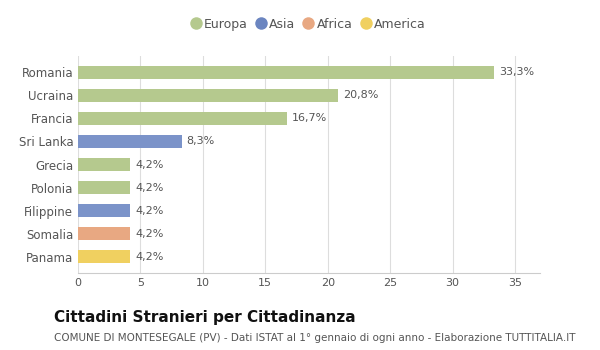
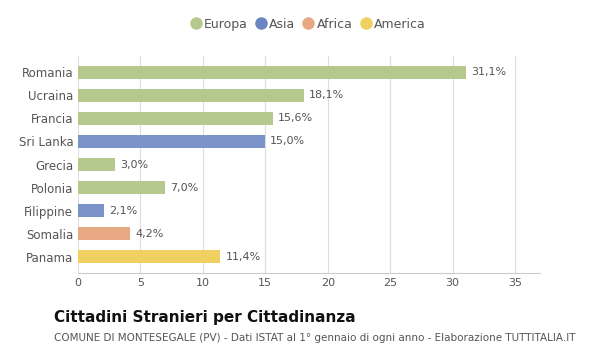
Romania: 33,3% -> 31,1%
Ucraina: 20,8% -> 18,1%
Francia: 16,7% -> 15,6%
Sri Lanka: 8,3% -> 15,0%
Grecia: 4,2% -> 3,0%
Polonia: 4,2% -> 7,0%
Filippine: 4,2% -> 2,1%
Panama: 4,2% -> 11,4%
